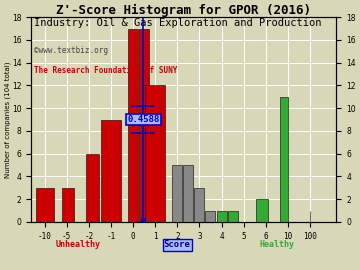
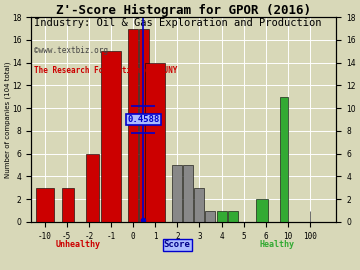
-1: 9 -> 15
1: 12 -> 14
